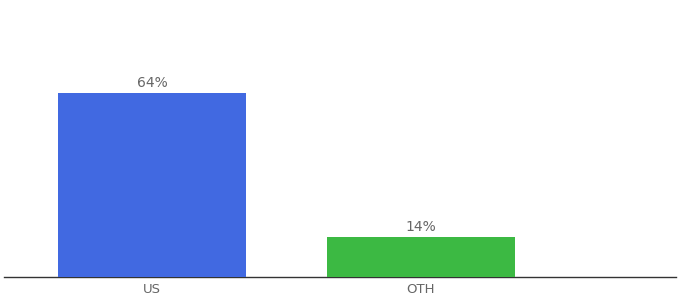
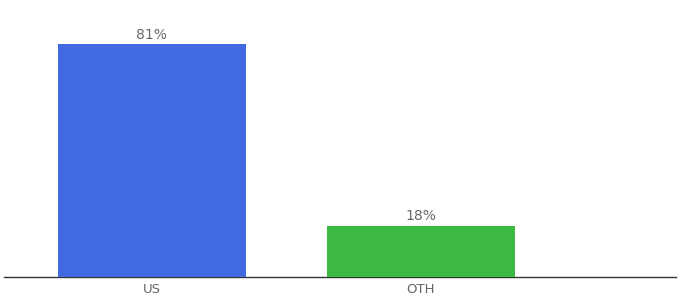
US: 64% -> 81%
OTH: 14% -> 18%
